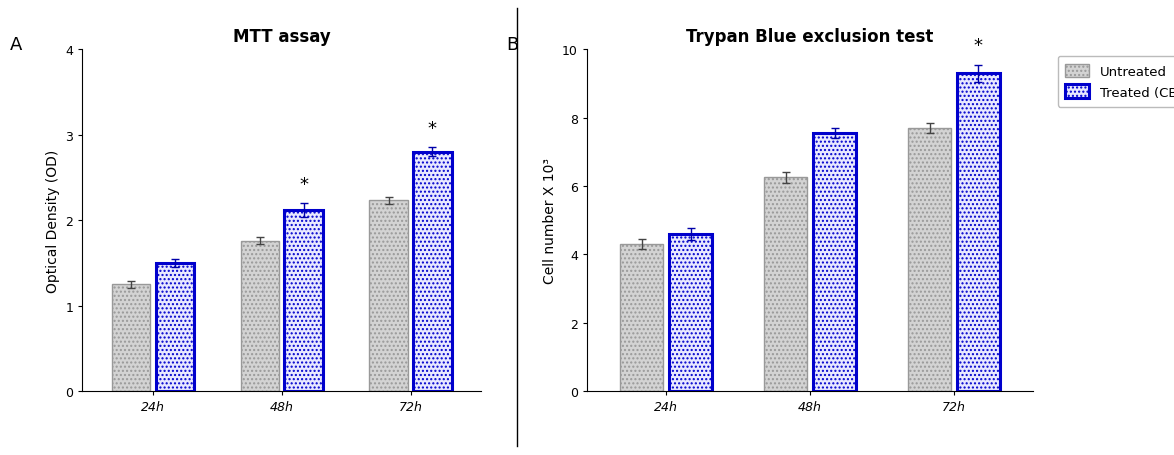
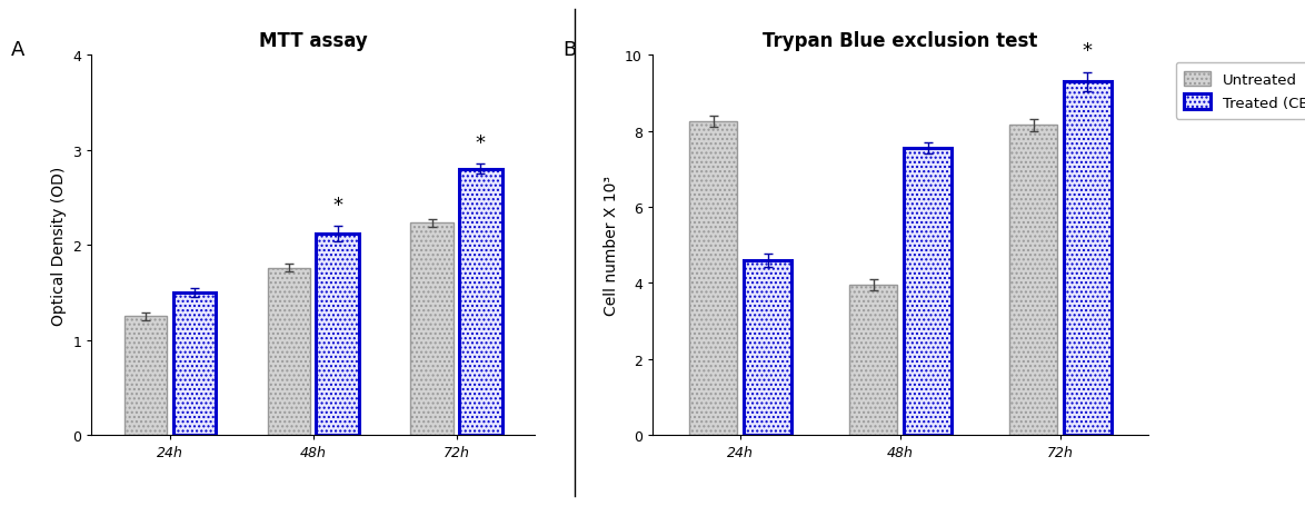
Trypan Blue exclusion test/Untreated/24h: 4.30 -> 8.25
Trypan Blue exclusion test/Untreated/48h: 6.25 -> 3.95
Trypan Blue exclusion test/Untreated/72h: 7.70 -> 8.15
